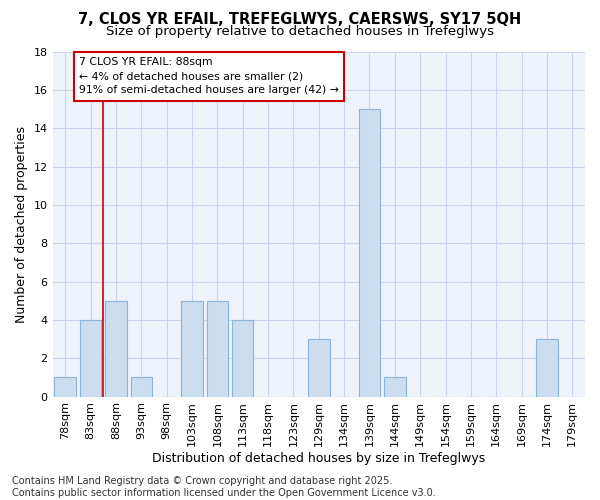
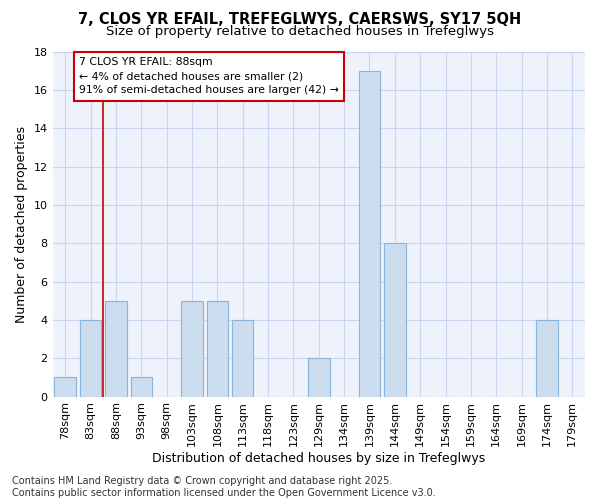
129sqm: 3 -> 2
139sqm: 15 -> 17
144sqm: 1 -> 8
174sqm: 3 -> 4
